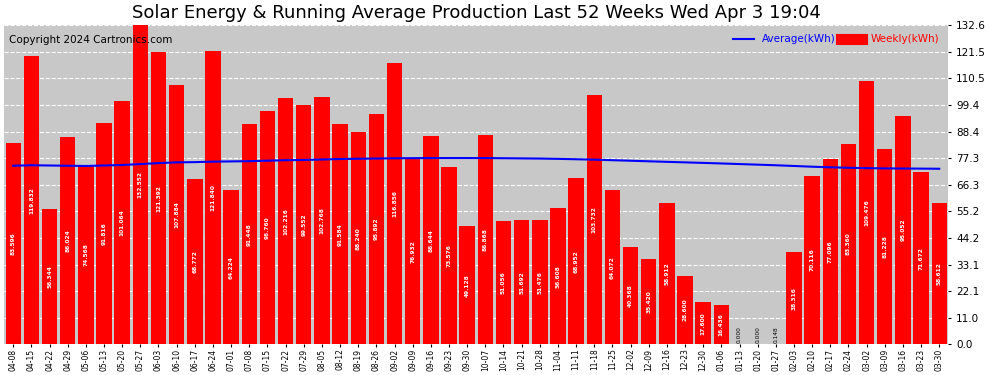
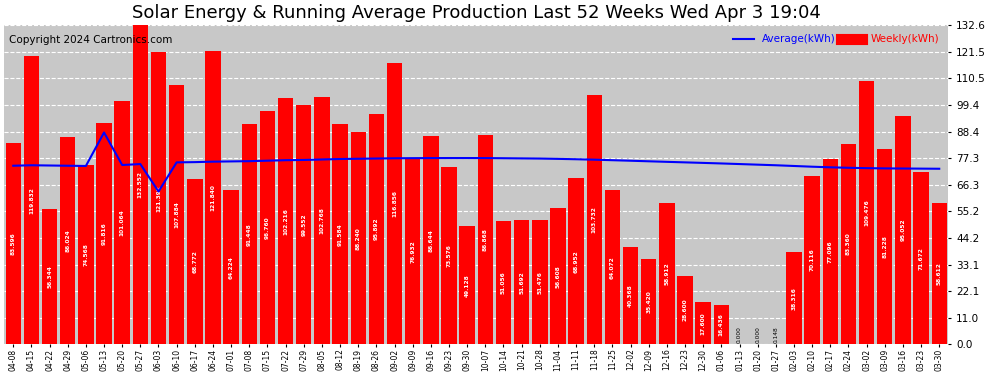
Average(kWh)/05-13: 74.3 -> 88.0
Average(kWh)/06-03: 75.3 -> 63.5
